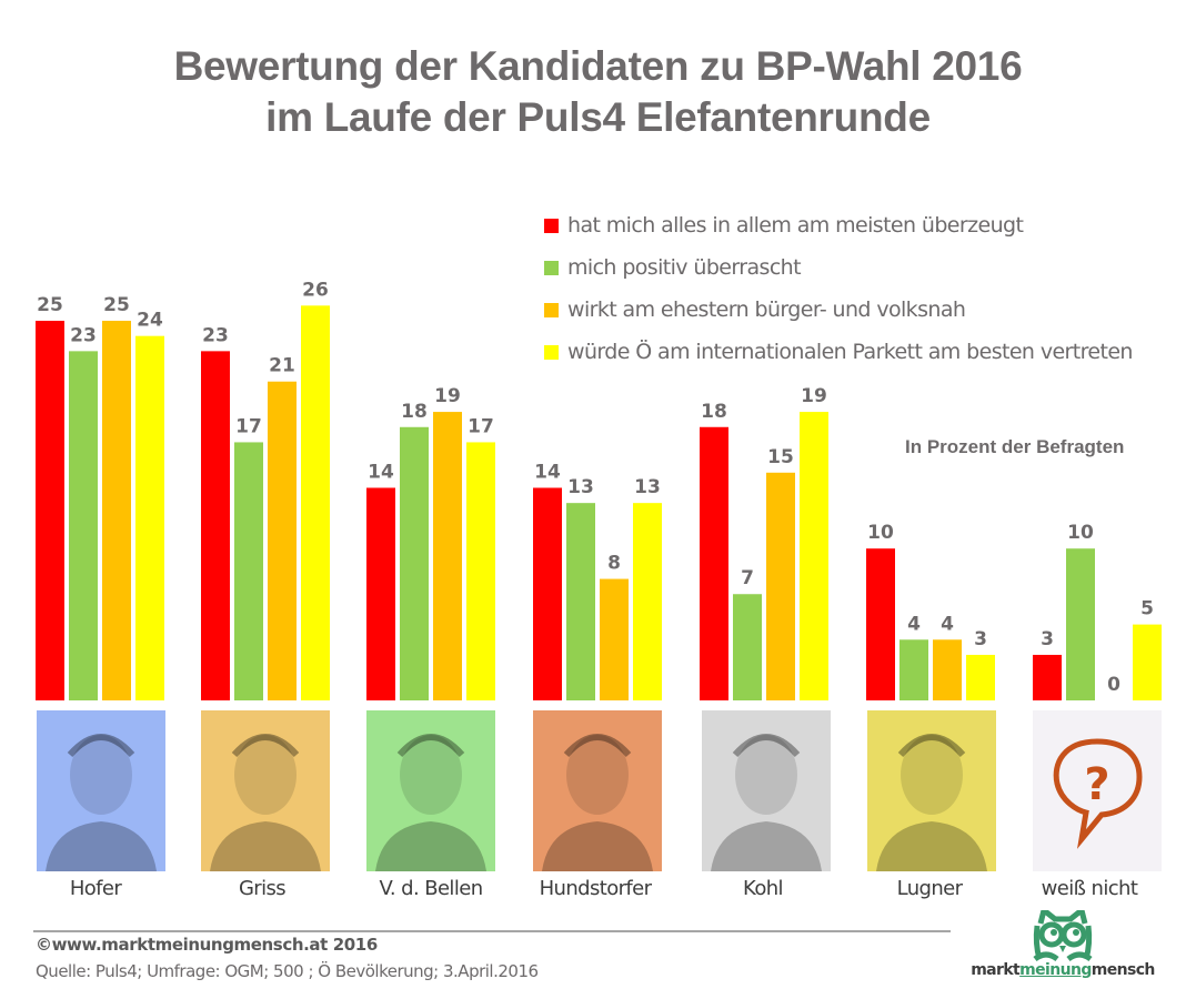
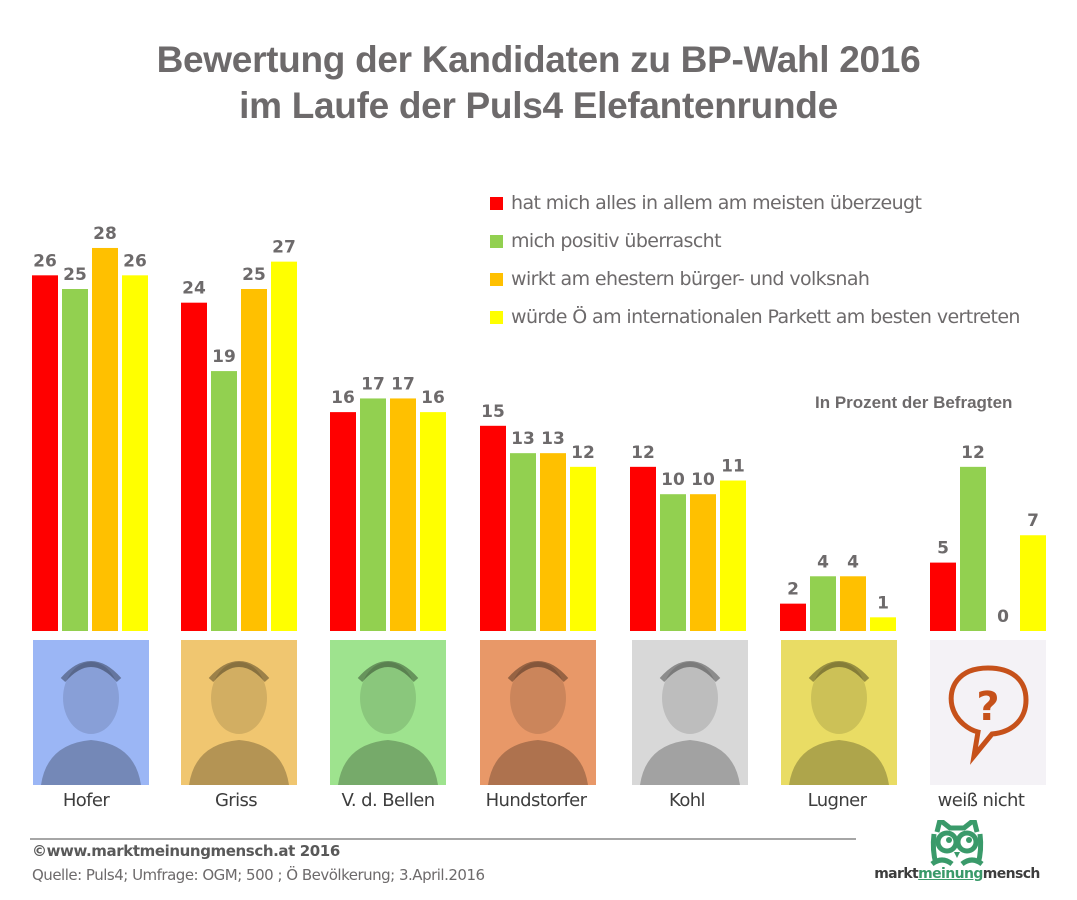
hat mich alles in allem am meisten überzeugt/Hofer: 25 -> 26
mich positiv überrascht/Hofer: 23 -> 25
wirkt am ehestern bürger- und volksnah/Hofer: 25 -> 28
würde Ö am internationalen Parkett am besten vertreten/Hofer: 24 -> 26
hat mich alles in allem am meisten überzeugt/Griss: 23 -> 24
mich positiv überrascht/Griss: 17 -> 19
wirkt am ehestern bürger- und volksnah/Griss: 21 -> 25
würde Ö am internationalen Parkett am besten vertreten/Griss: 26 -> 27
hat mich alles in allem am meisten überzeugt/V. d. Bellen: 14 -> 16
mich positiv überrascht/V. d. Bellen: 18 -> 17
wirkt am ehestern bürger- und volksnah/V. d. Bellen: 19 -> 17
würde Ö am internationalen Parkett am besten vertreten/V. d. Bellen: 17 -> 16
hat mich alles in allem am meisten überzeugt/Hundstorfer: 14 -> 15
wirkt am ehestern bürger- und volksnah/Hundstorfer: 8 -> 13
würde Ö am internationalen Parkett am besten vertreten/Hundstorfer: 13 -> 12
hat mich alles in allem am meisten überzeugt/Kohl: 18 -> 12
mich positiv überrascht/Kohl: 7 -> 10
wirkt am ehestern bürger- und volksnah/Kohl: 15 -> 10
würde Ö am internationalen Parkett am besten vertreten/Kohl: 19 -> 11
hat mich alles in allem am meisten überzeugt/Lugner: 10 -> 2
würde Ö am internationalen Parkett am besten vertreten/Lugner: 3 -> 1
hat mich alles in allem am meisten überzeugt/weiß nicht: 3 -> 5
mich positiv überrascht/weiß nicht: 10 -> 12
würde Ö am internationalen Parkett am besten vertreten/weiß nicht: 5 -> 7
